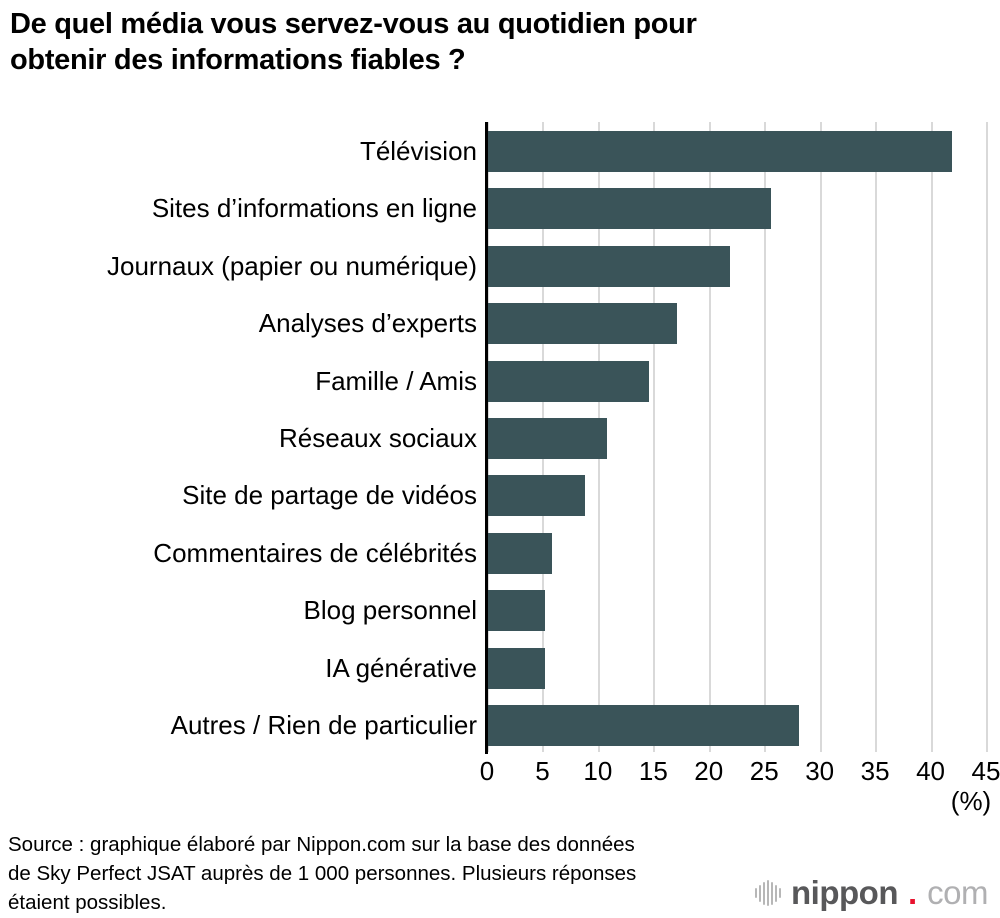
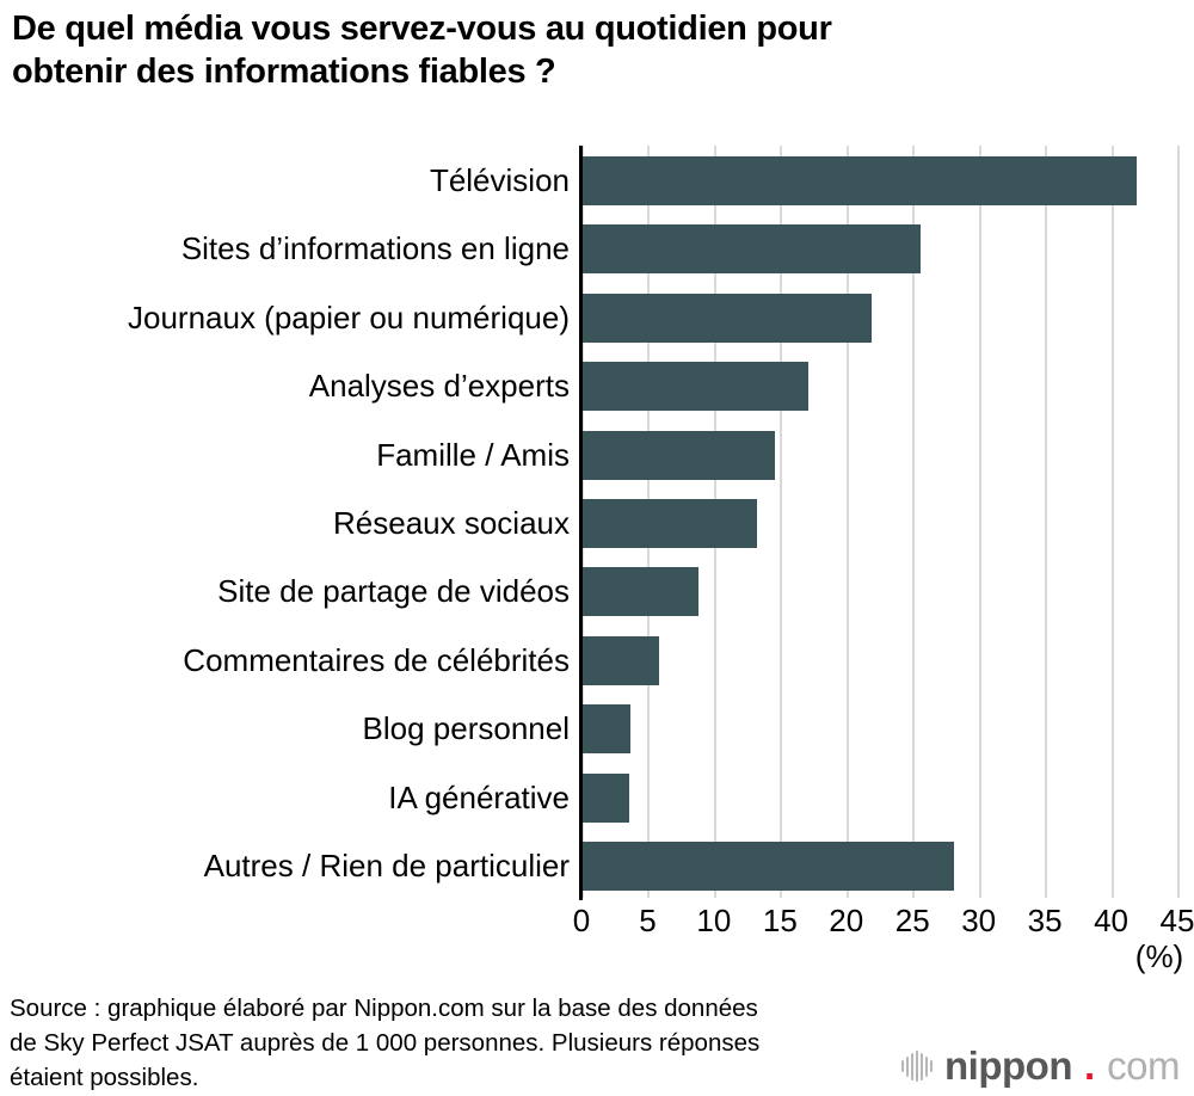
Réseaux sociaux: 10.8 -> 13.3
Blog personnel: 5.2 -> 3.7
IA générative: 5.2 -> 3.6
